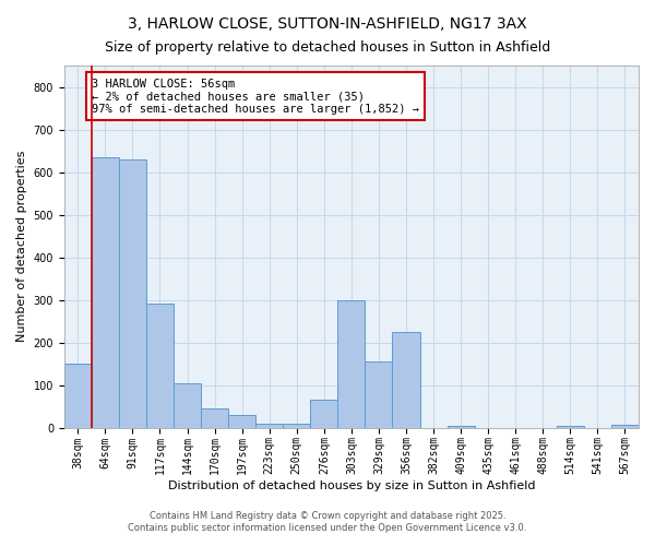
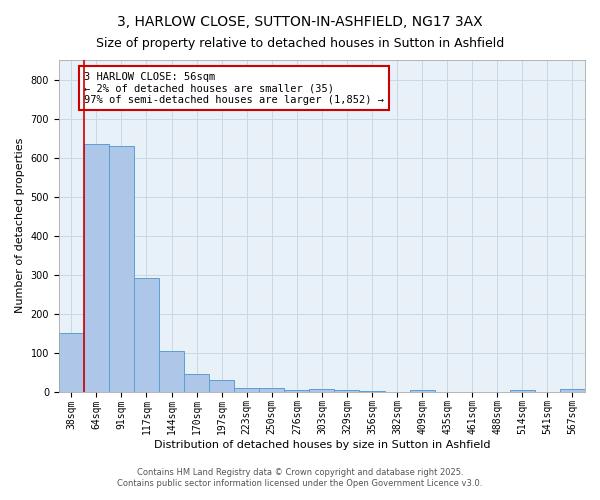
276sqm: 65 -> 5
303sqm: 300 -> 7
329sqm: 155 -> 5
356sqm: 225 -> 1
